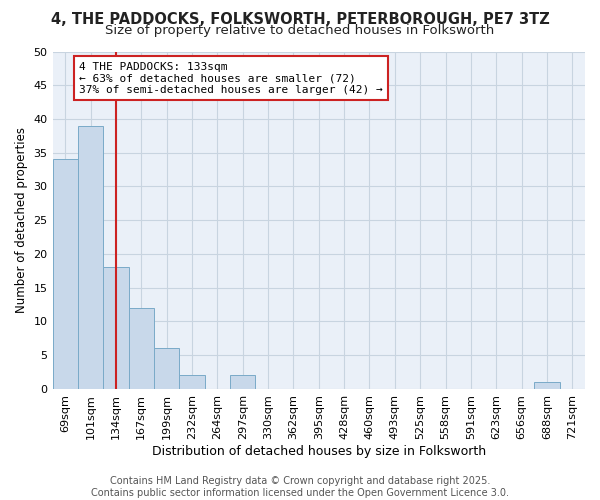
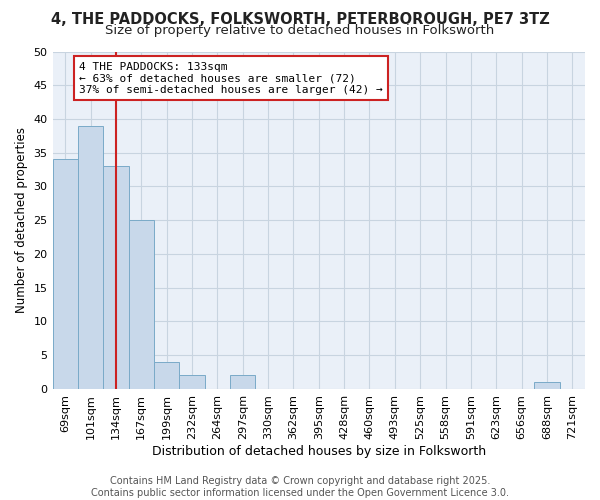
134sqm: 18 -> 33
167sqm: 12 -> 25
199sqm: 6 -> 4
